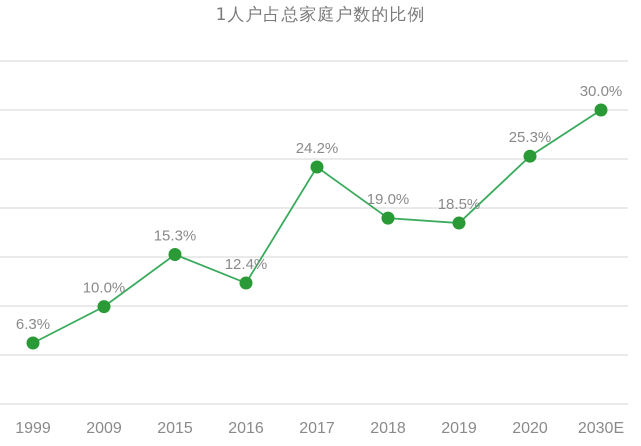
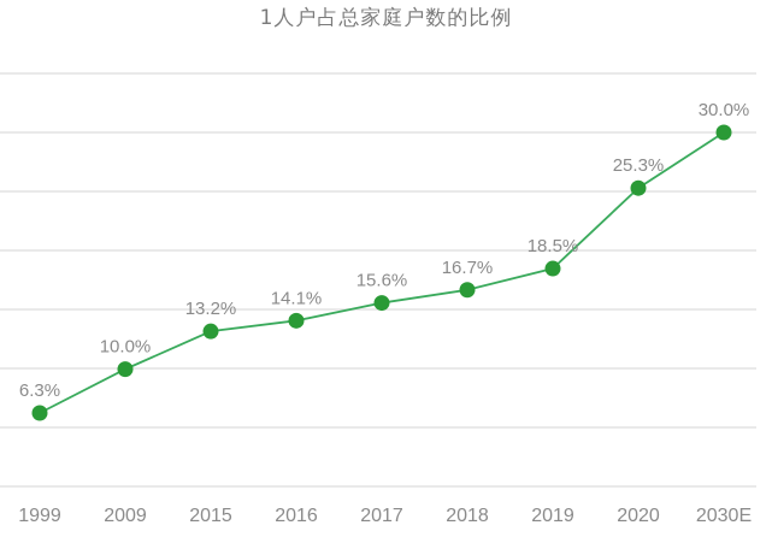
2015: 15.3% -> 13.2%
2016: 12.4% -> 14.1%
2017: 24.2% -> 15.6%
2018: 19.0% -> 16.7%
